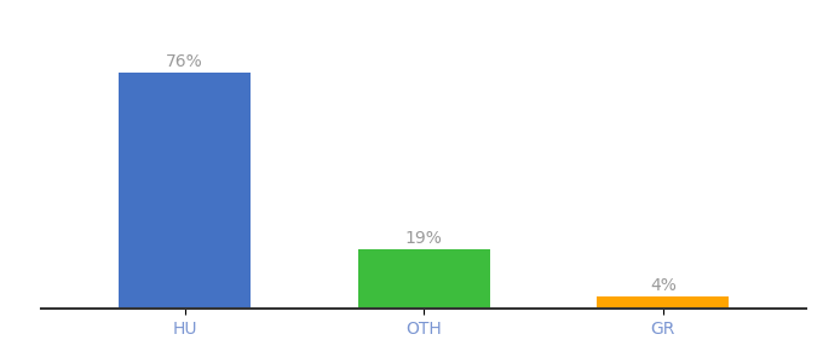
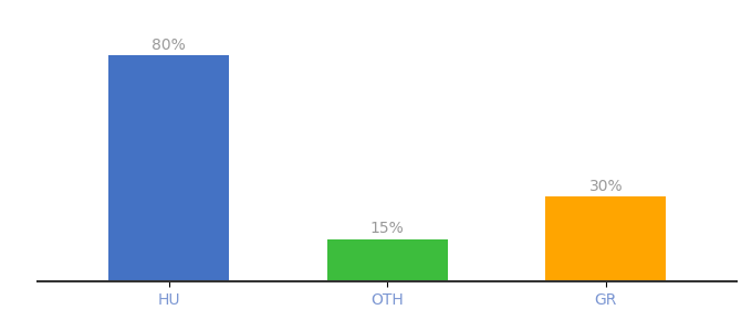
HU: 76% -> 80%
OTH: 19% -> 15%
GR: 4% -> 30%
